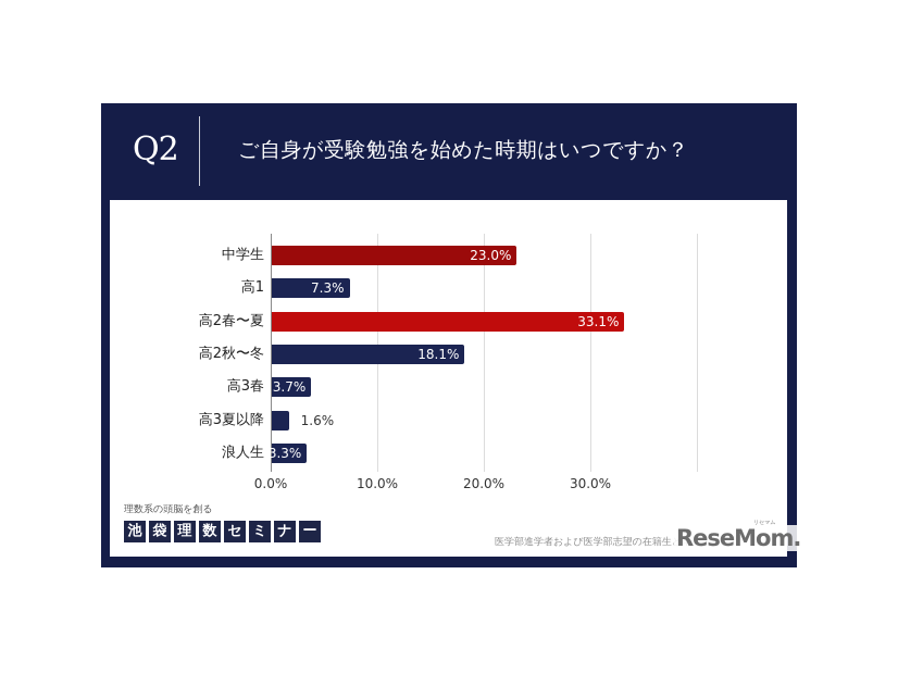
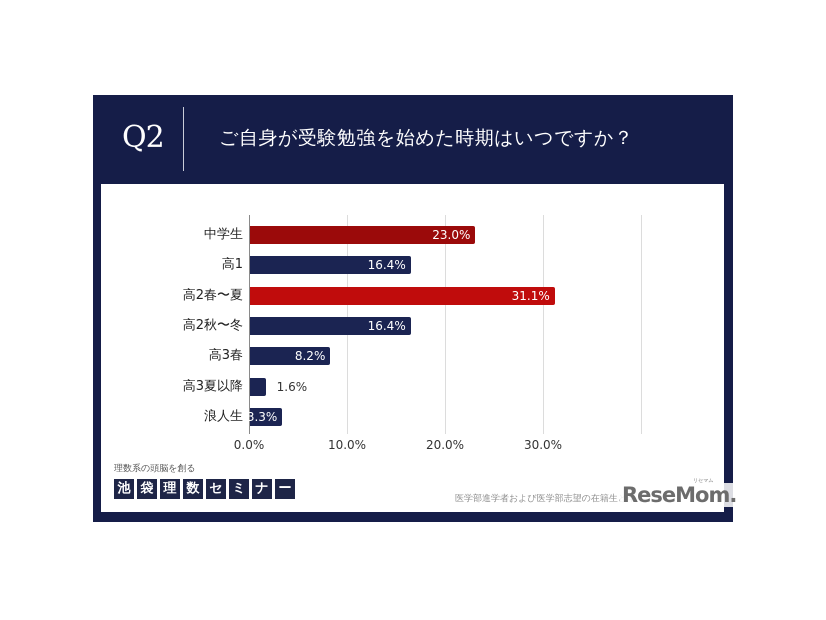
高1: 7.3% -> 16.4%
高2春〜夏: 33.1% -> 31.1%
高2秋〜冬: 18.1% -> 16.4%
高3春: 3.7% -> 8.2%
